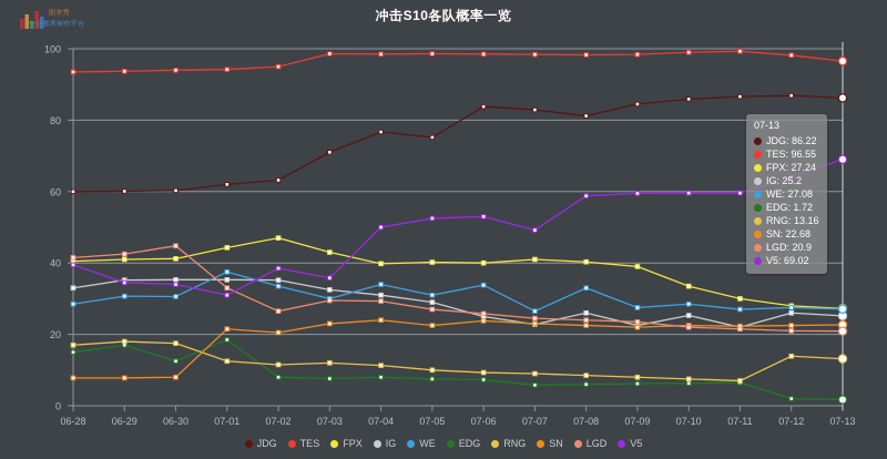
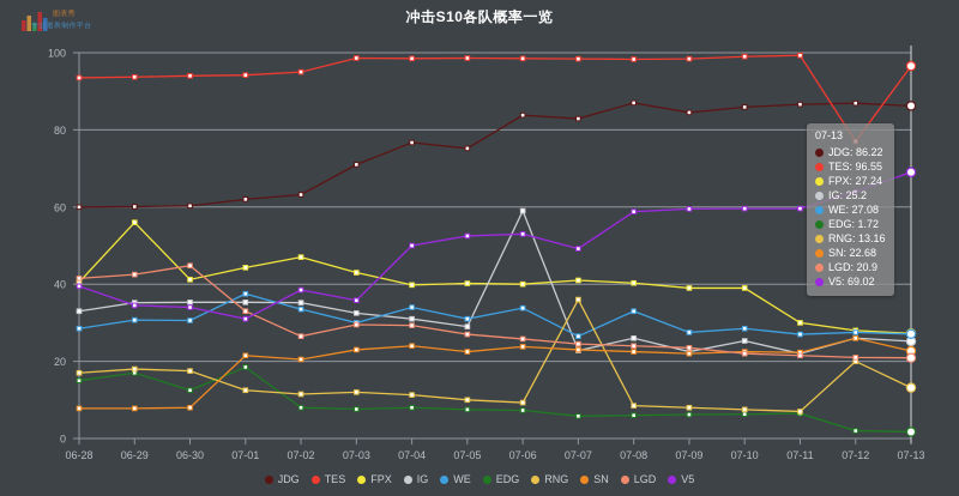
FPX/06-29: 41 -> 56
IG/07-06: 25 -> 59
RNG/07-07: 9 -> 36
JDG/07-08: 81 -> 87
FPX/07-10: 34 -> 39
TES/07-12: 98 -> 77
RNG/07-12: 14 -> 20
SN/07-12: 22 -> 26
